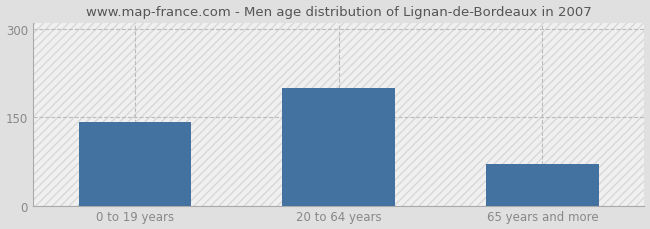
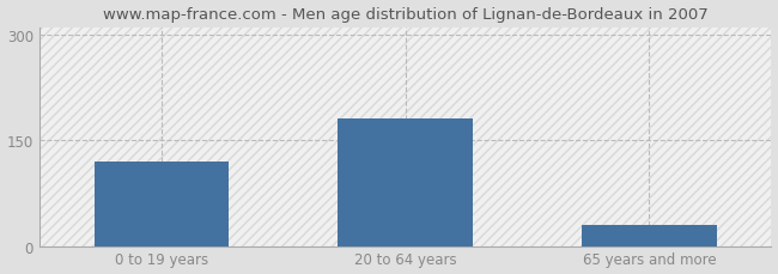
0 to 19 years: 142 -> 120
20 to 64 years: 200 -> 181
65 years and more: 70 -> 30
